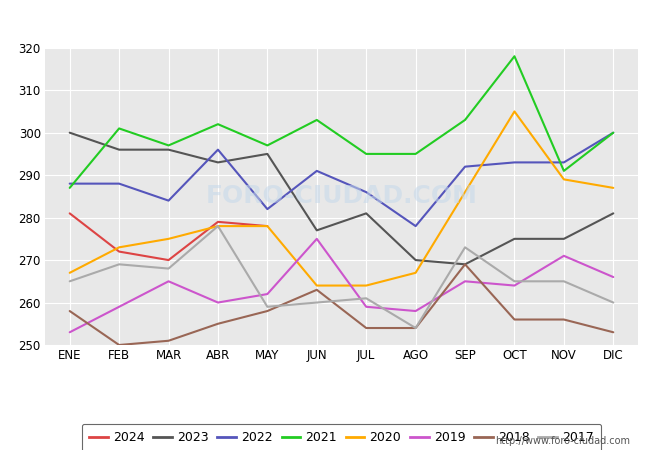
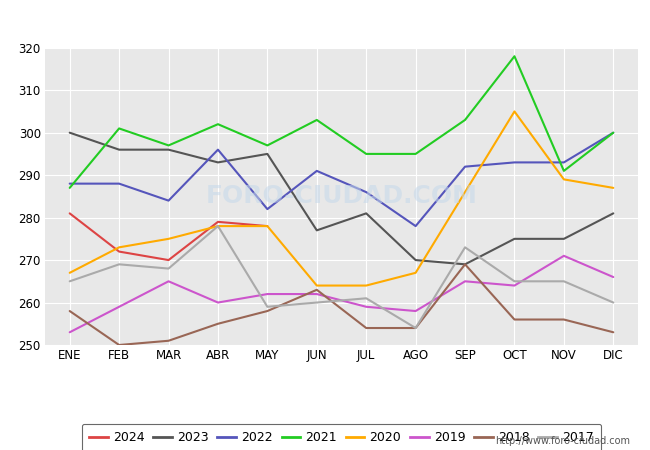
2019/JUN: 275 -> 262
